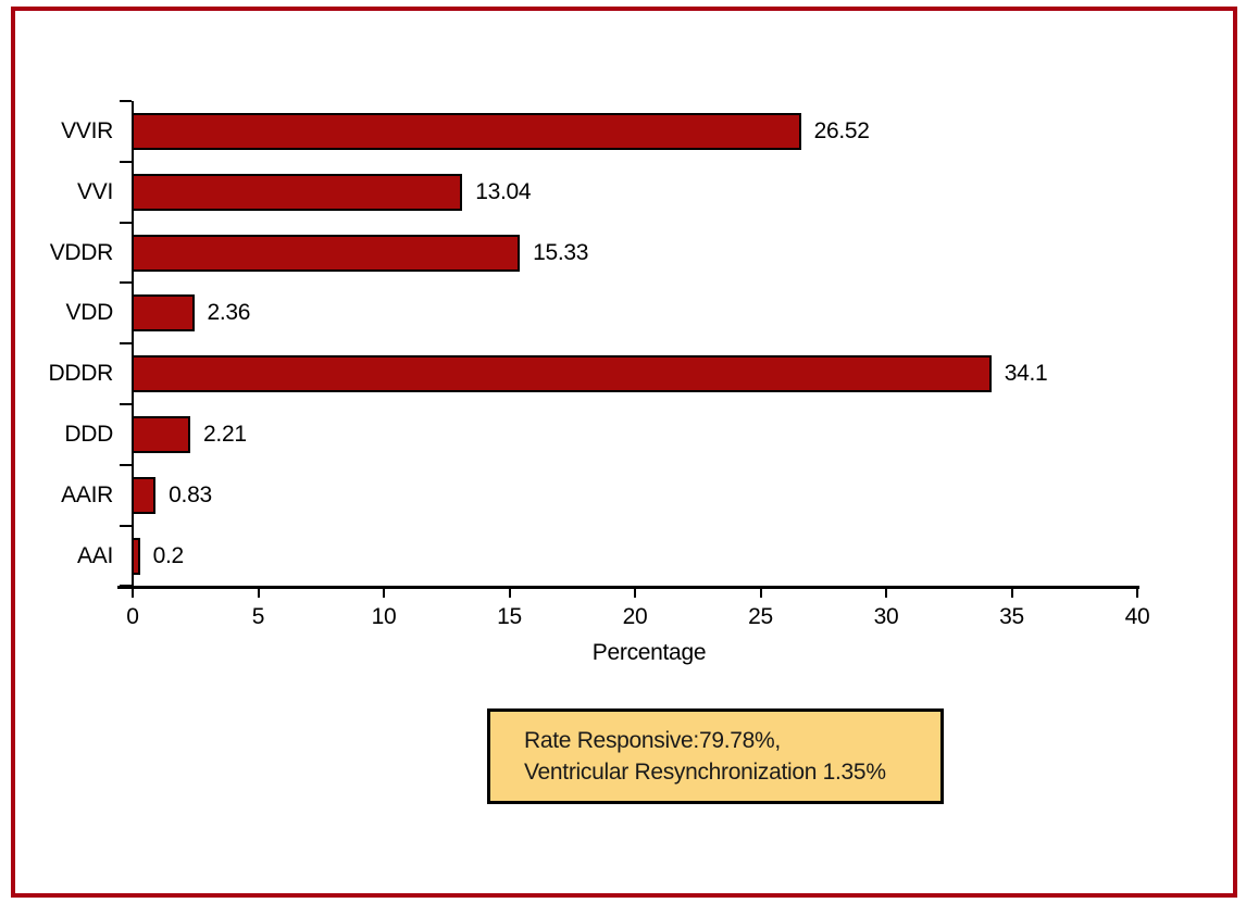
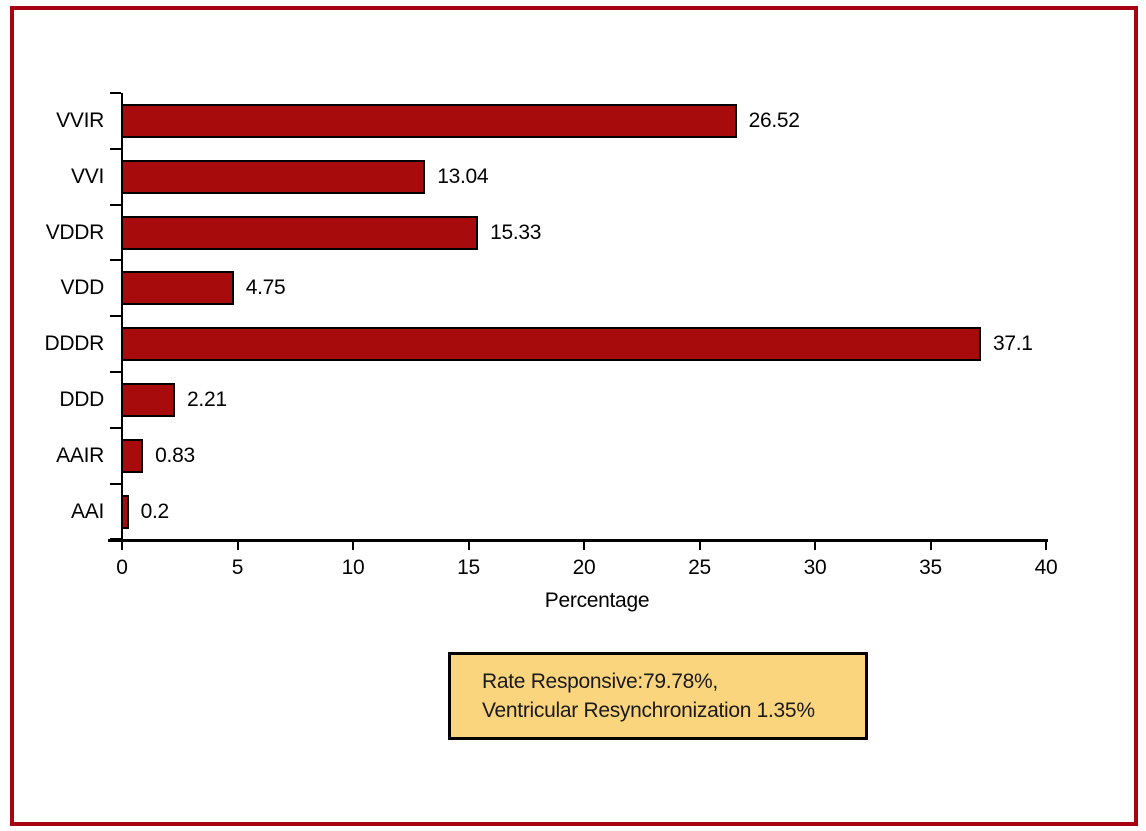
VDD: 2.36 -> 4.75
DDDR: 34.1 -> 37.1
